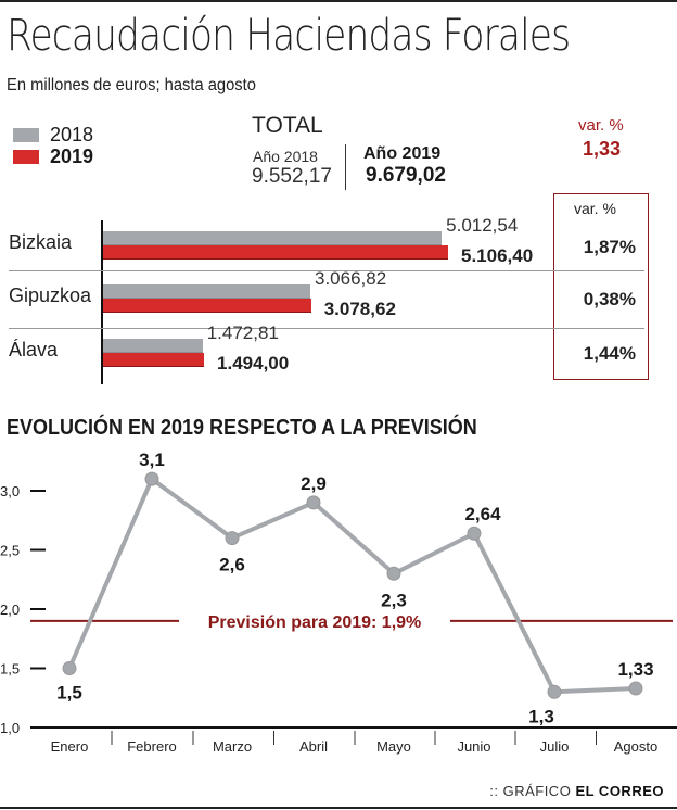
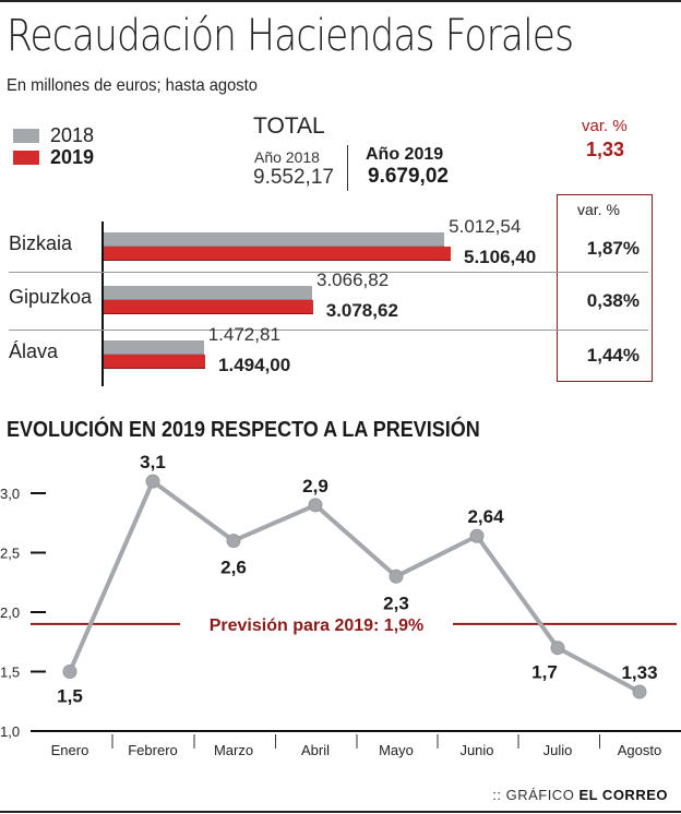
EVOLUCIÓN EN 2019 RESPECTO A LA PREVISIÓN/Julio: 1,3 -> 1,7
